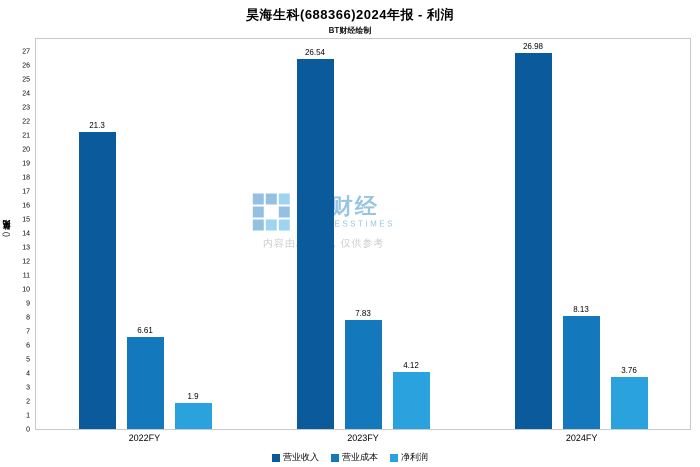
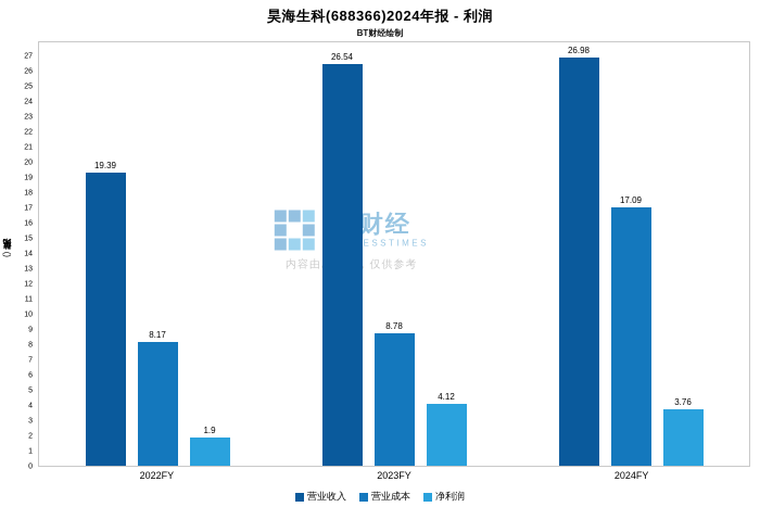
营业收入/2022FY: 21.3 -> 19.39
营业成本/2022FY: 6.61 -> 8.17
营业成本/2023FY: 7.83 -> 8.78
营业成本/2024FY: 8.13 -> 17.09
